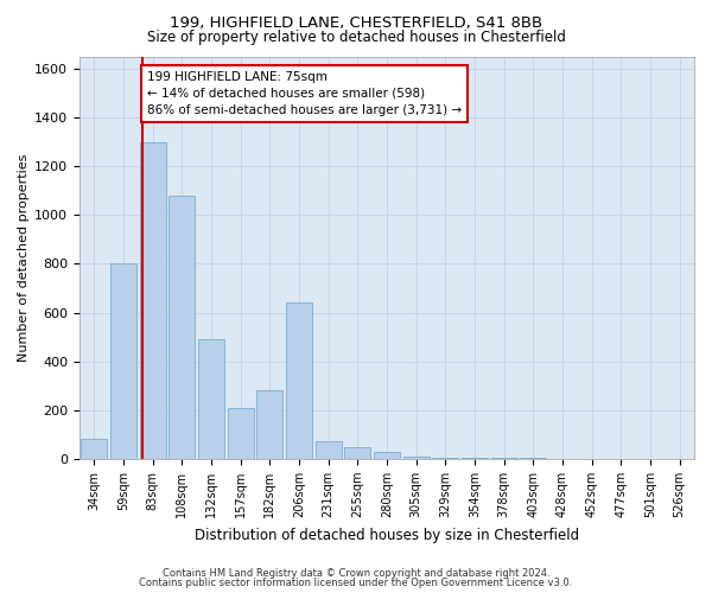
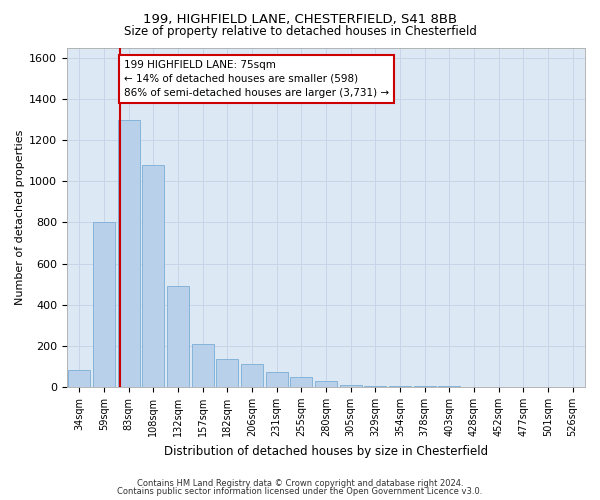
182sqm: 280 -> 135
206sqm: 640 -> 110
